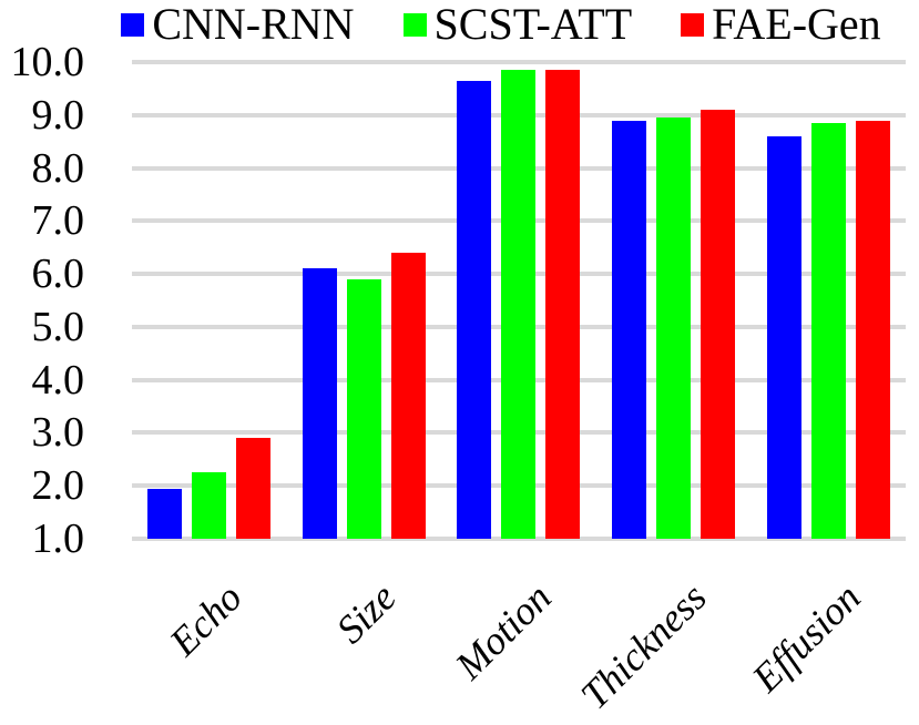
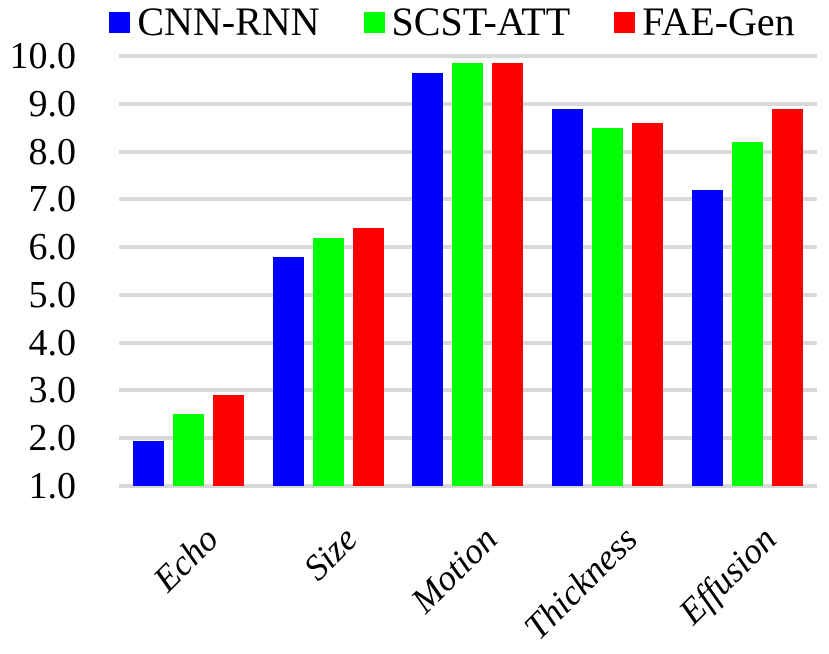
SCST-ATT/Echo: 2.2 -> 2.5
CNN-RNN/Size: 6.1 -> 5.8
SCST-ATT/Size: 5.9 -> 6.2
SCST-ATT/Thickness: 8.9 -> 8.5
FAE-Gen/Thickness: 9.1 -> 8.6
CNN-RNN/Effusion: 8.6 -> 7.2
SCST-ATT/Effusion: 8.8 -> 8.2
